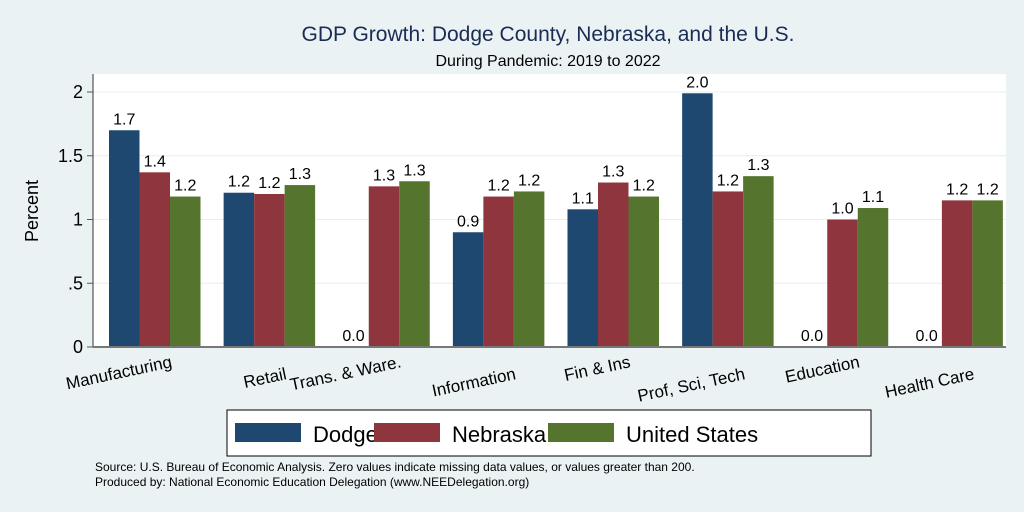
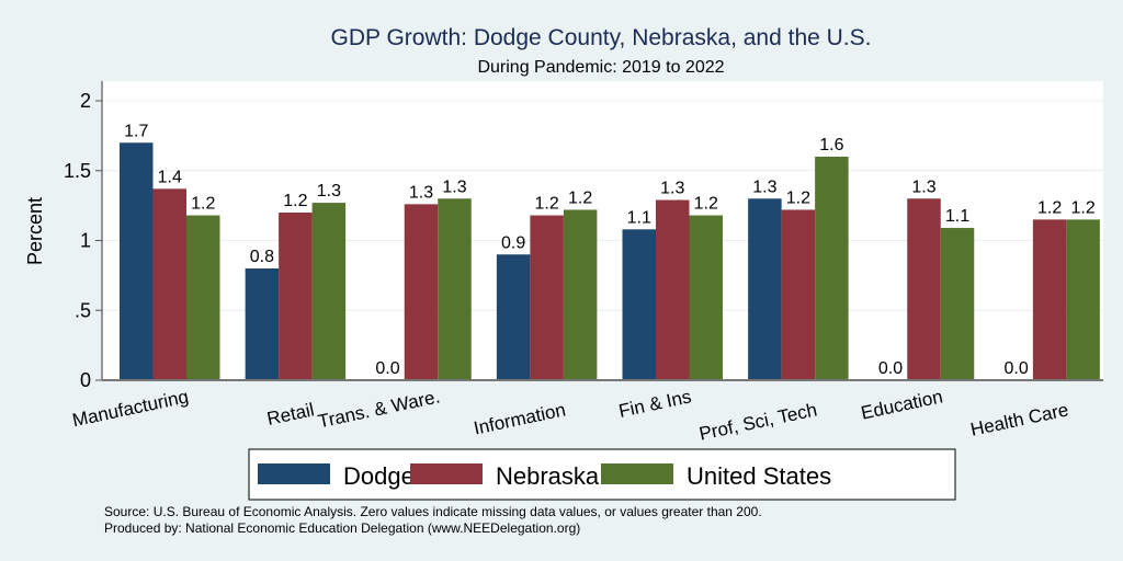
Dodge/Retail: 1.2 -> 0.8
Dodge/Prof, Sci, Tech: 2.0 -> 1.3
United States/Prof, Sci, Tech: 1.3 -> 1.6
Nebraska/Education: 1.0 -> 1.3
